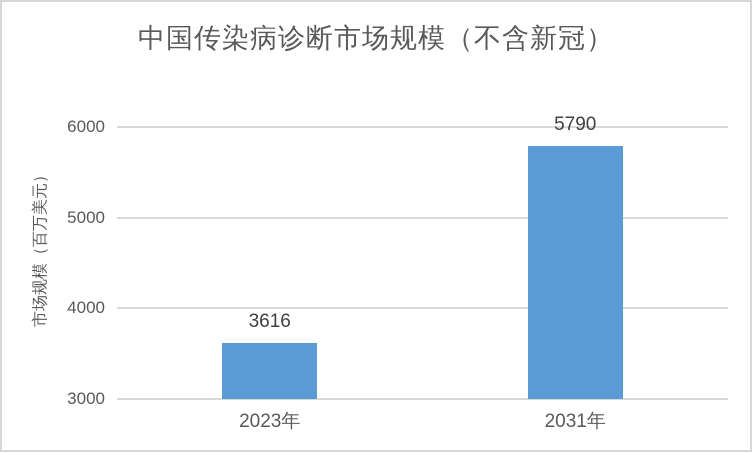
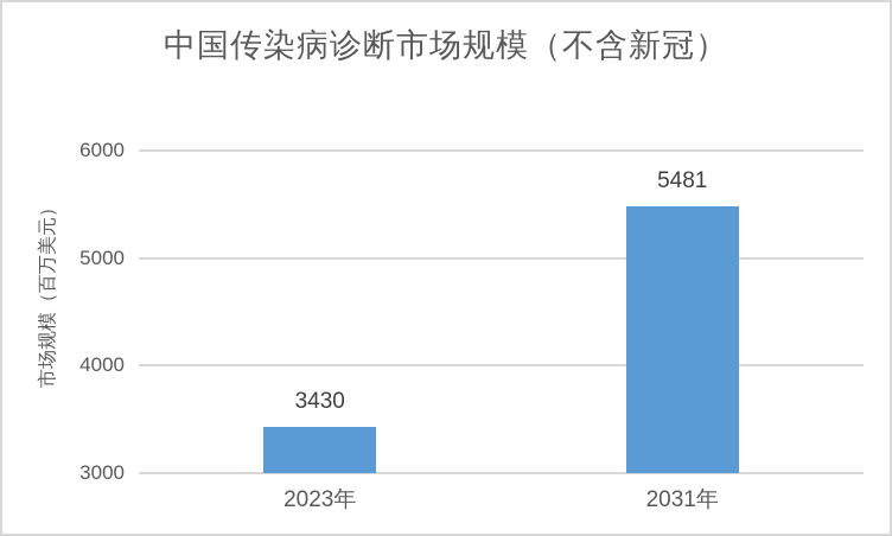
2023年: 3616 -> 3430
2031年: 5790 -> 5481
